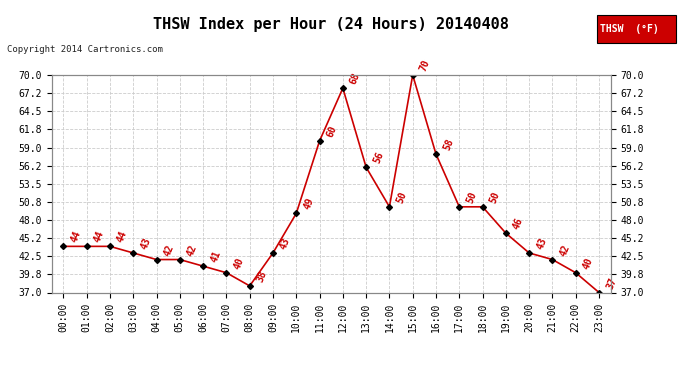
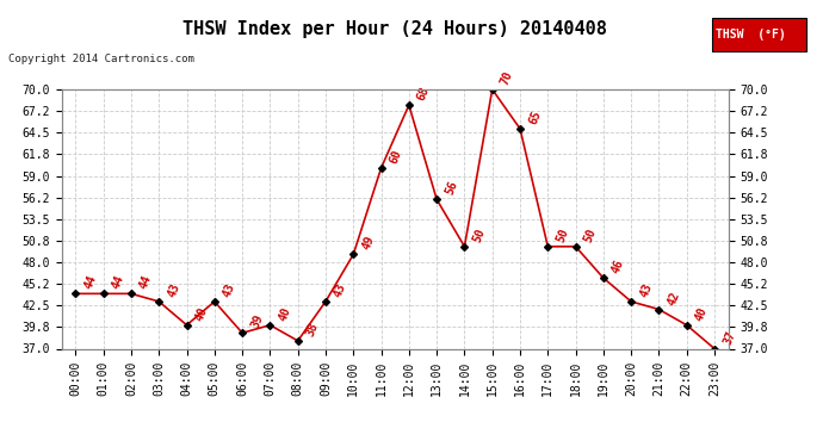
04:00: 42 -> 40
05:00: 42 -> 43
06:00: 41 -> 39
16:00: 58 -> 65
